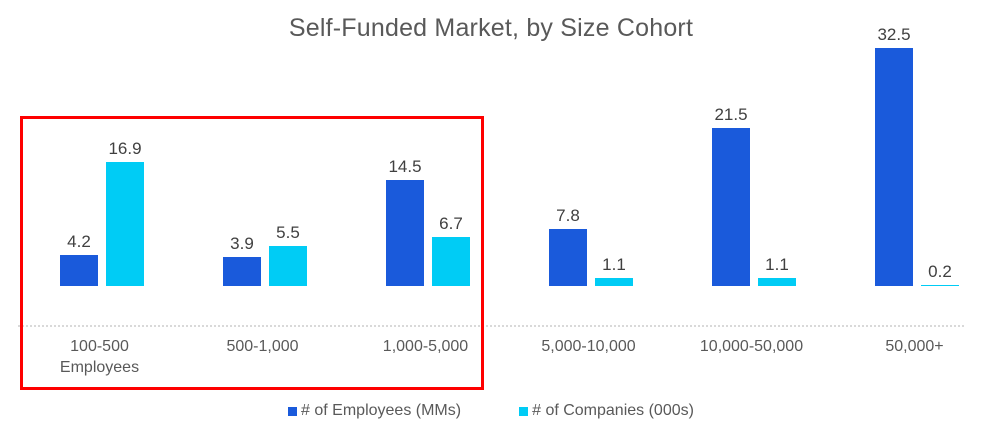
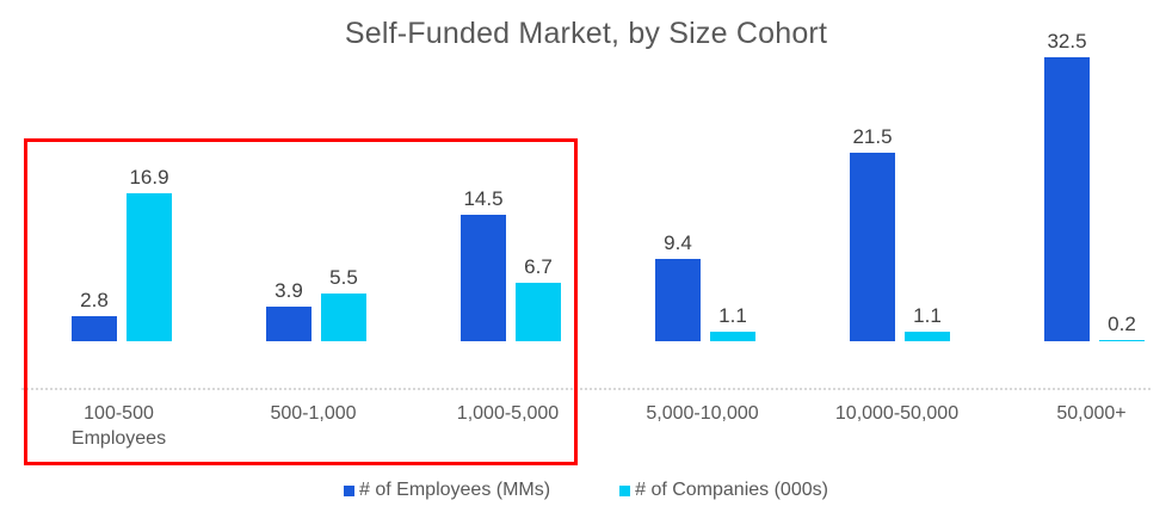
# of Employees (MMs)/100-500 Employees: 4.2 -> 2.8
# of Employees (MMs)/5,000-10,000: 7.8 -> 9.4
